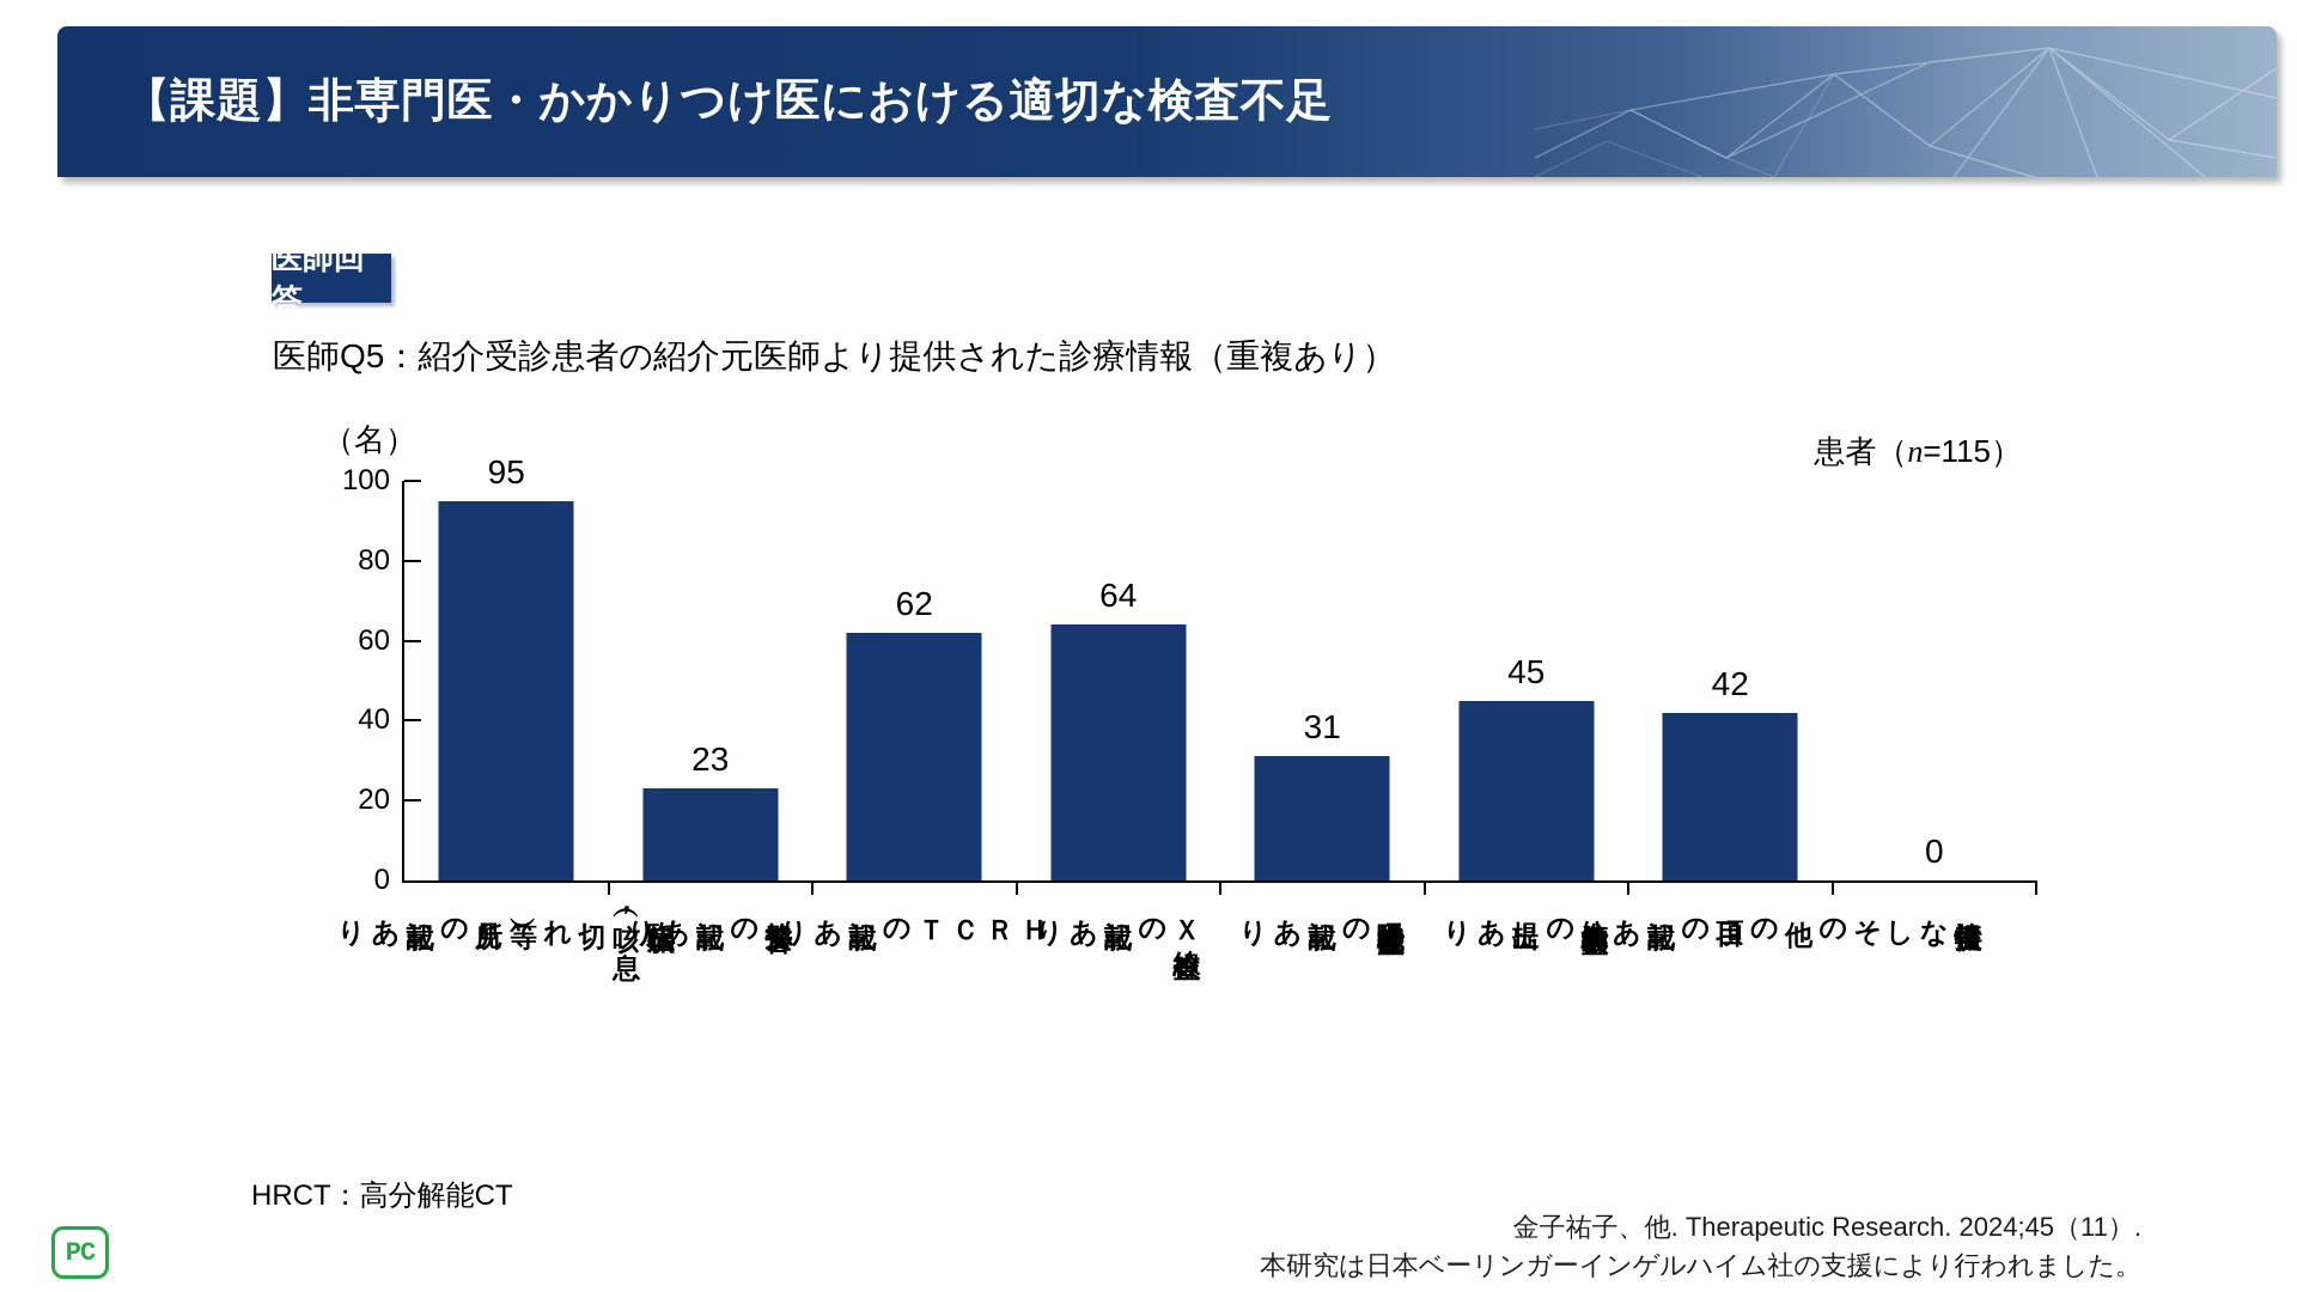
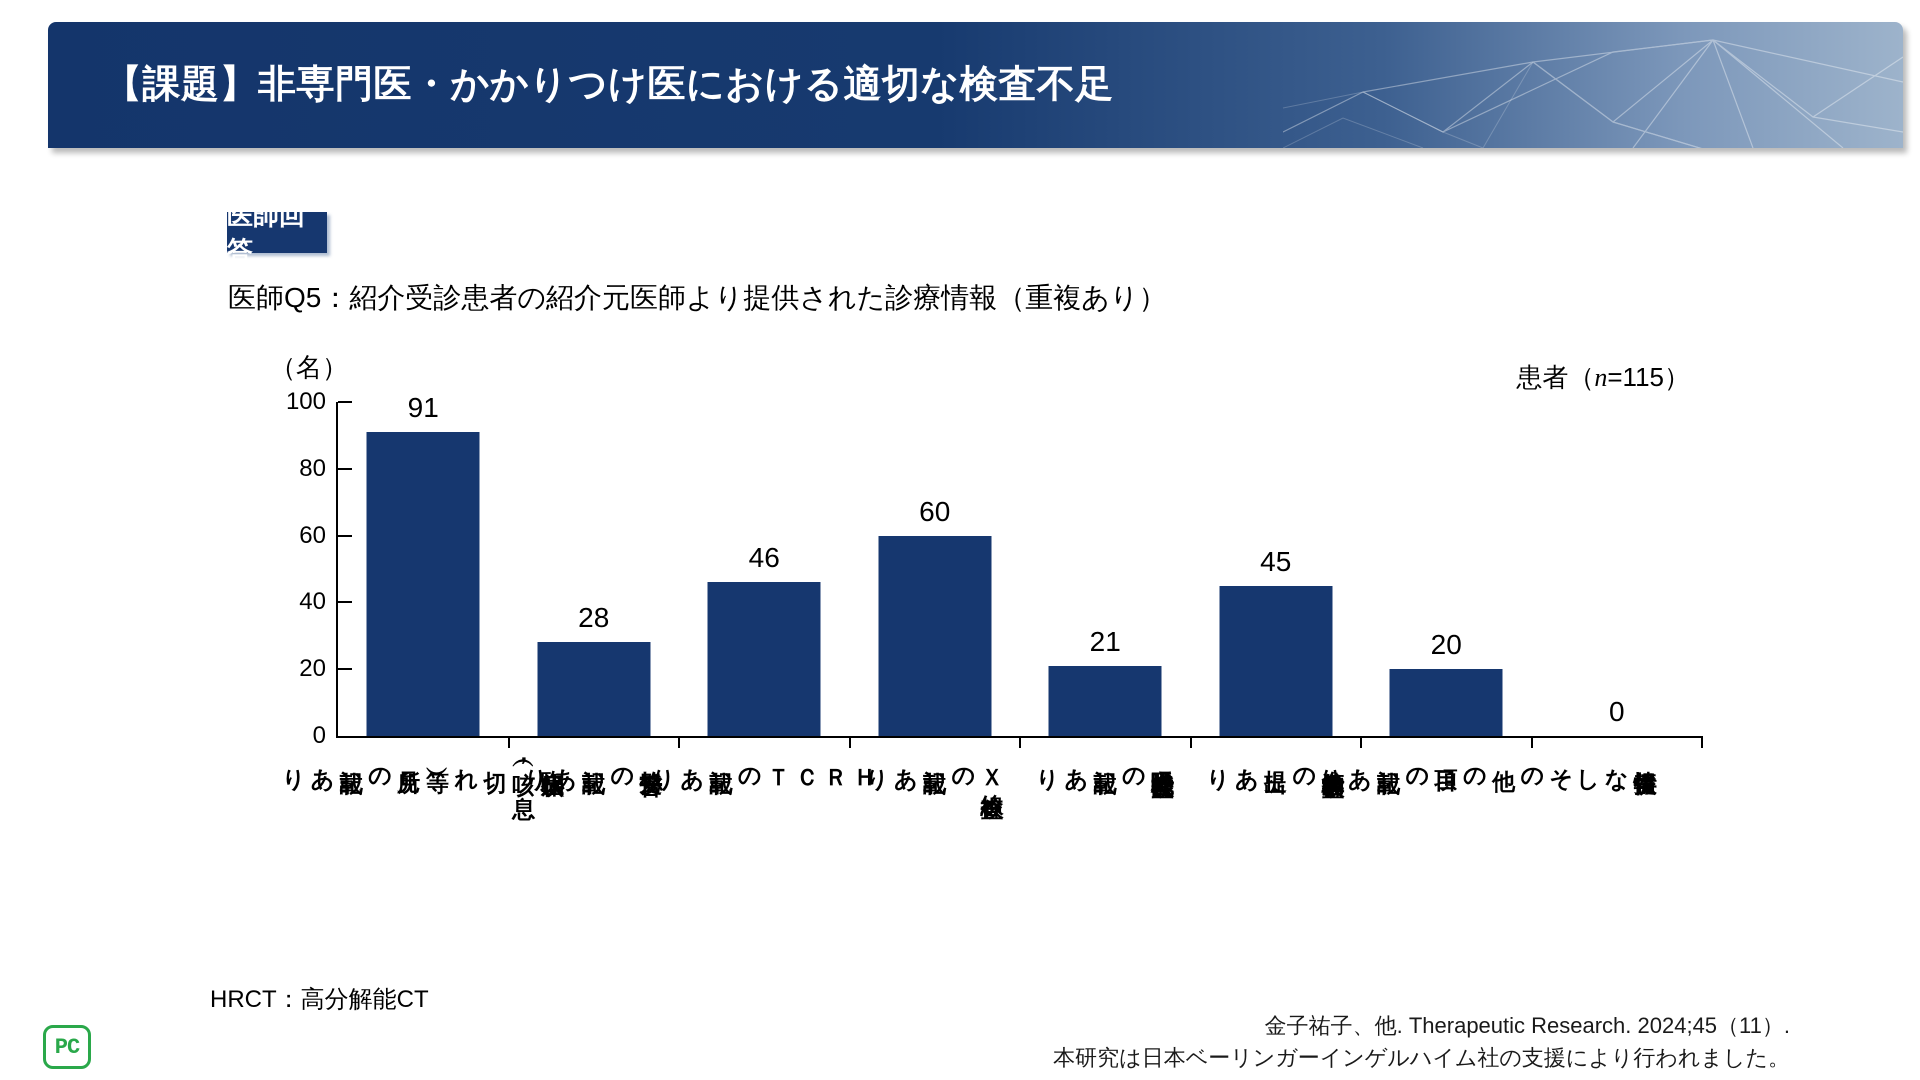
臨床症状 （咳，息切れ等） 所見の記載あり: 95 -> 91
捻髪音の 記載あり: 23 -> 28
ＨＲＣＴの 記載あり: 62 -> 46
Ｘ線検査の 記載あり: 64 -> 60
呼吸機能検査の 記載あり: 31 -> 21
その他の項目の 記載あり: 42 -> 20
